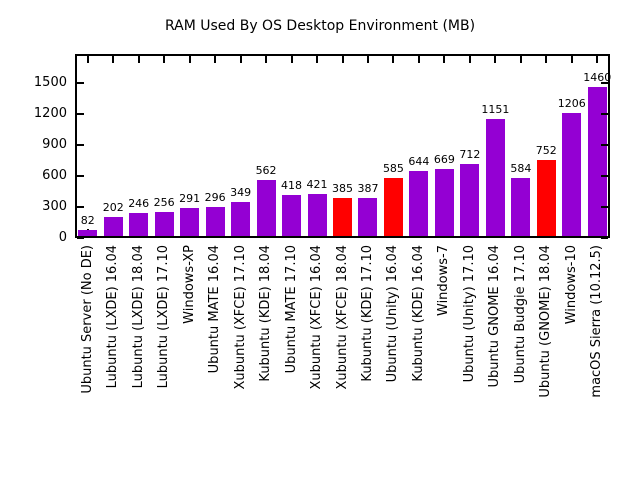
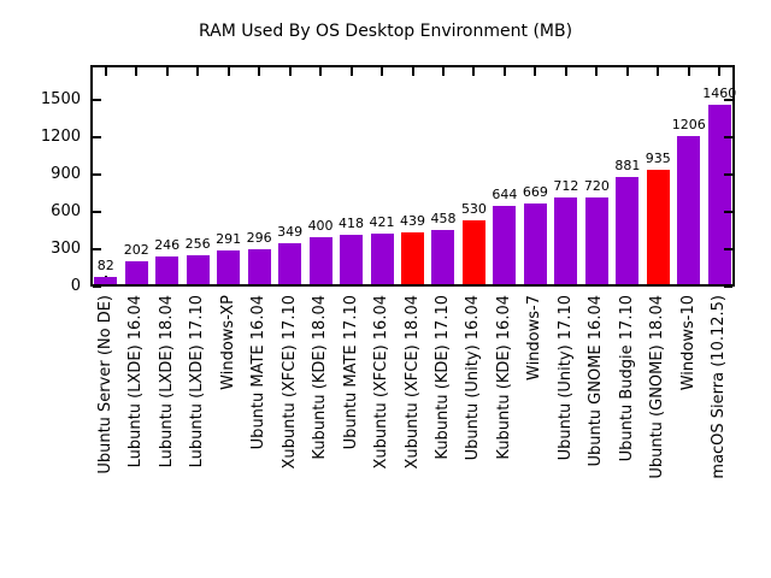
Kubuntu (KDE) 18.04: 562 -> 400
Xubuntu (XFCE) 18.04: 385 -> 439
Kubuntu (KDE) 17.10: 387 -> 458
Ubuntu (Unity) 16.04: 585 -> 530
Ubuntu GNOME 16.04: 1151 -> 720
Ubuntu Budgie 17.10: 584 -> 881
Ubuntu (GNOME) 18.04: 752 -> 935
